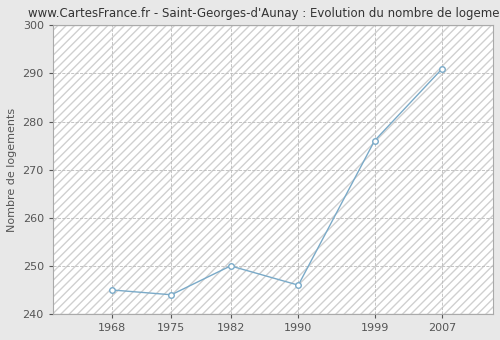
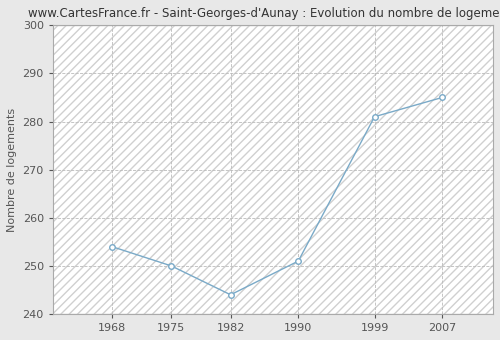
1968: 245 -> 254
1975: 244 -> 250
1982: 250 -> 244
1990: 246 -> 251
1999: 276 -> 281
2007: 291 -> 285
